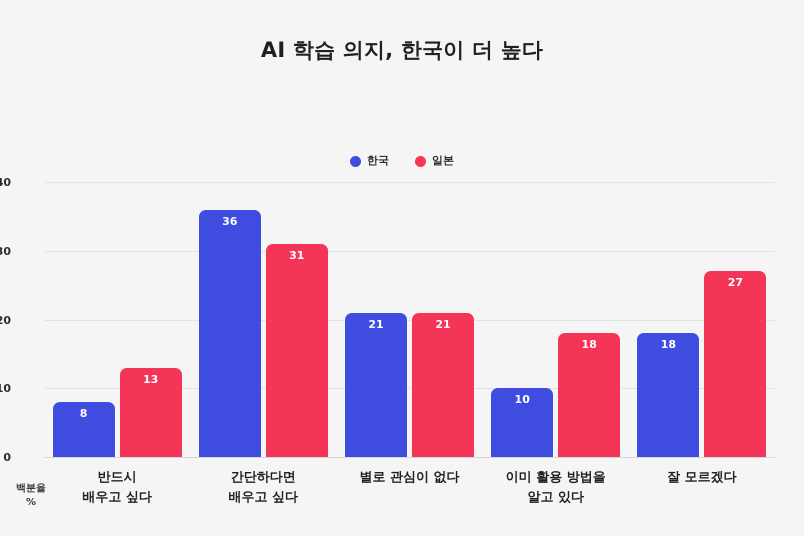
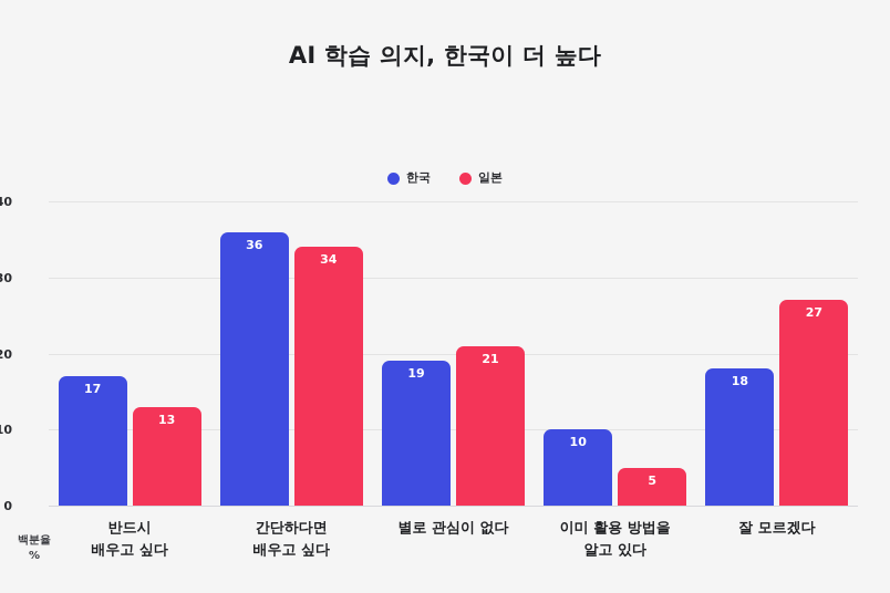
한국/반드시 배우고 싶다: 8 -> 17
일본/간단하다면 배우고 싶다: 31 -> 34
한국/별로 관심이 없다: 21 -> 19
일본/이미 활용 방법을 알고 있다: 18 -> 5
